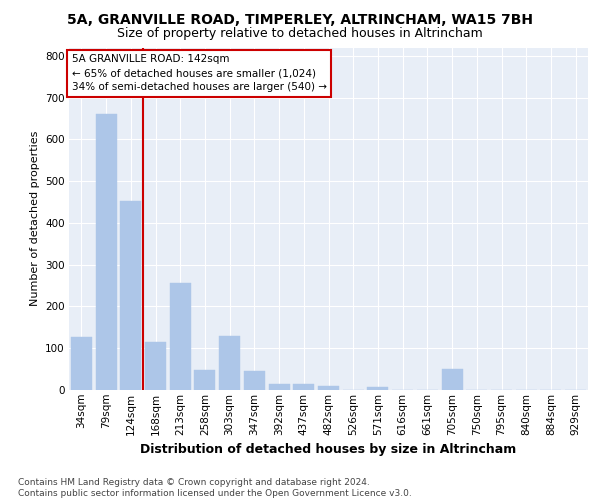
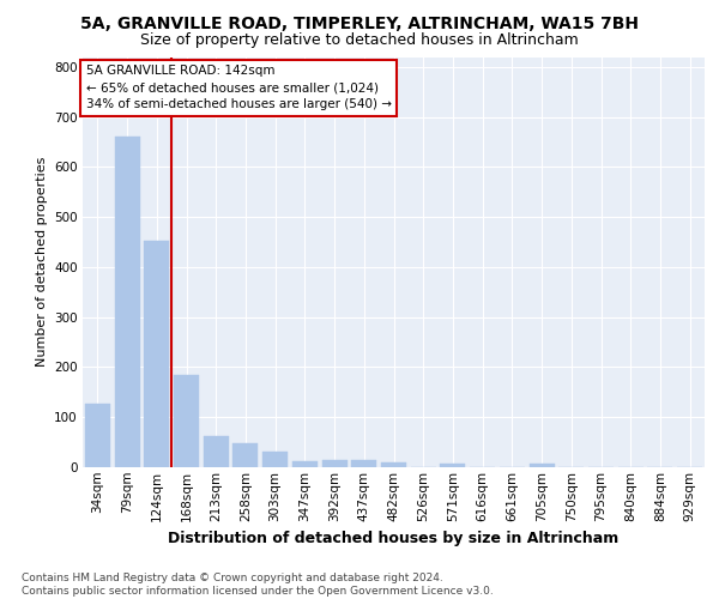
168sqm: 115 -> 185
213sqm: 255 -> 62
303sqm: 130 -> 30
347sqm: 45 -> 12
705sqm: 50 -> 8
